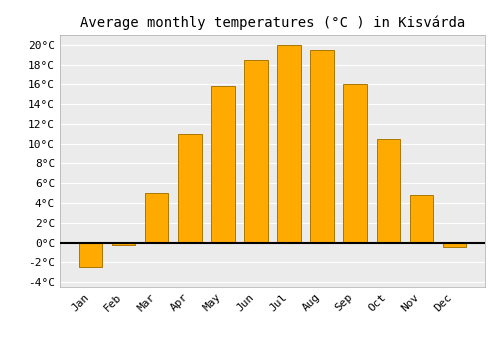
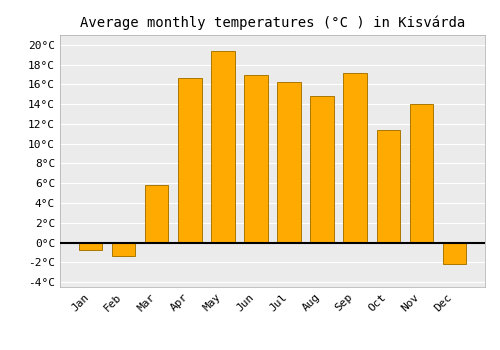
Jan: -2.5°C -> -0.8°C
Feb: -0.3°C -> -1.4°C
Mar: 5.0°C -> 5.8°C
Apr: 11.0°C -> 16.6°C
May: 15.8°C -> 19.4°C
Jun: 18.5°C -> 17.0°C
Jul: 20.0°C -> 16.2°C
Aug: 19.5°C -> 14.8°C
Sep: 16.0°C -> 17.2°C
Oct: 10.5°C -> 11.4°C
Nov: 4.8°C -> 14.0°C
Dec: -0.5°C -> -2.2°C
